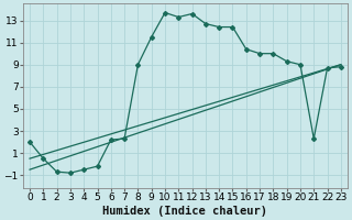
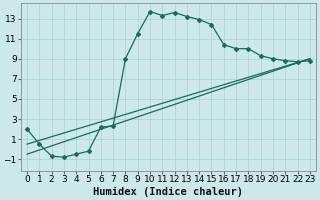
13: 12.7 -> 13.2
14: 12.4 -> 12.9
21: 2.3 -> 8.8
